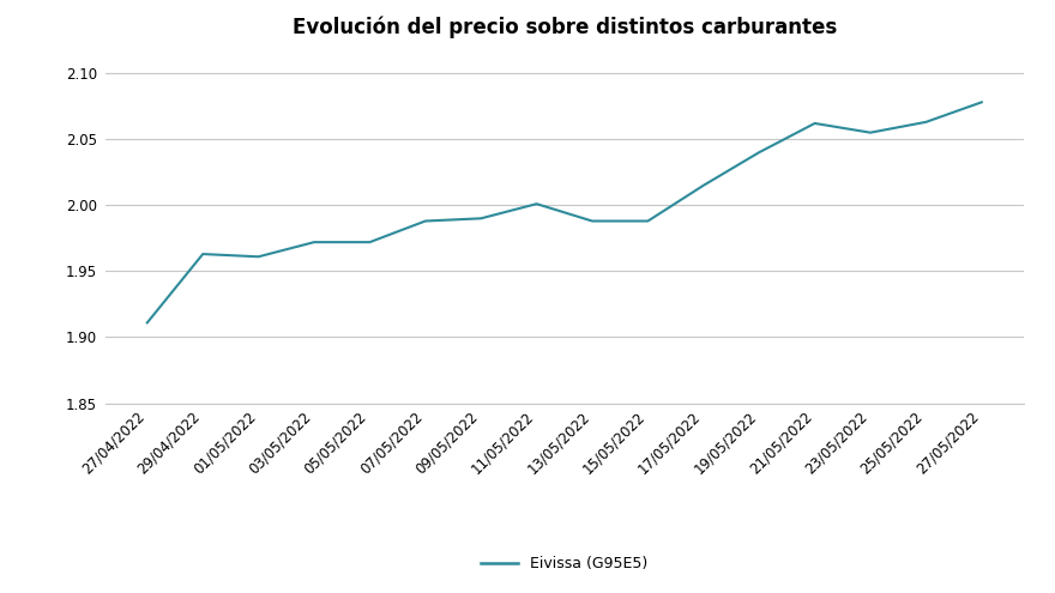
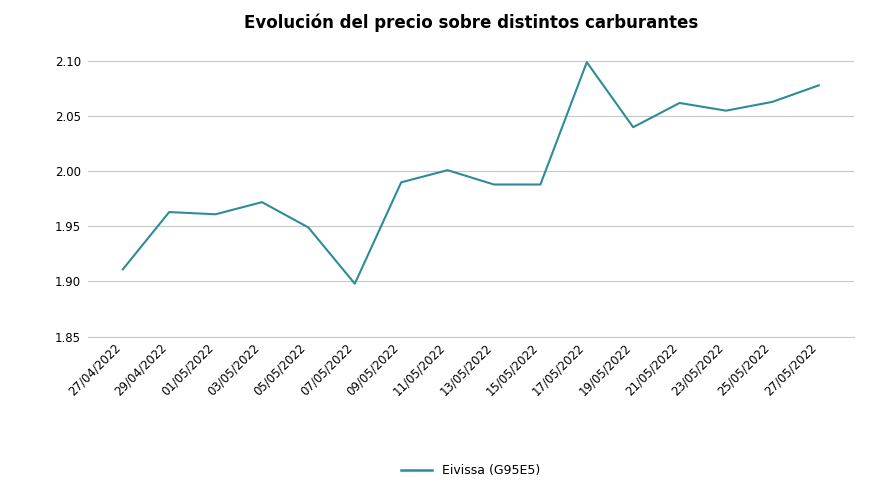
05/05/2022: 1.972 -> 1.949
07/05/2022: 1.988 -> 1.898
17/05/2022: 2.015 -> 2.099
